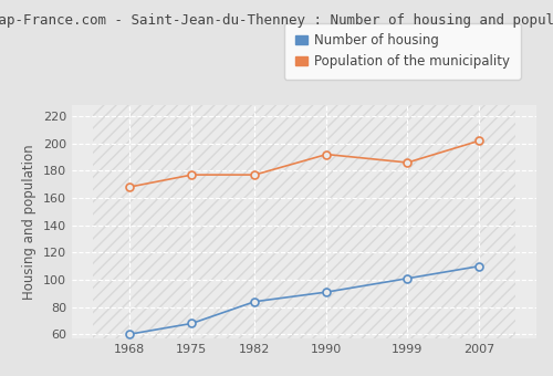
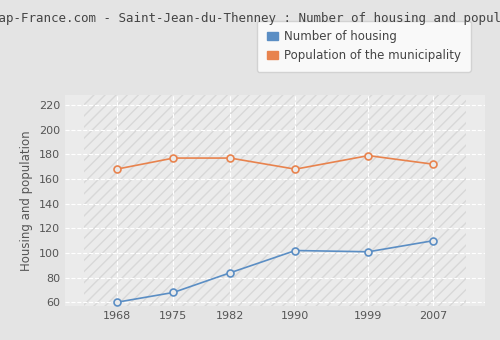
Number of housing/1990: 91 -> 102
Population of the municipality/1990: 192 -> 168
Population of the municipality/1999: 186 -> 179
Population of the municipality/2007: 202 -> 172
